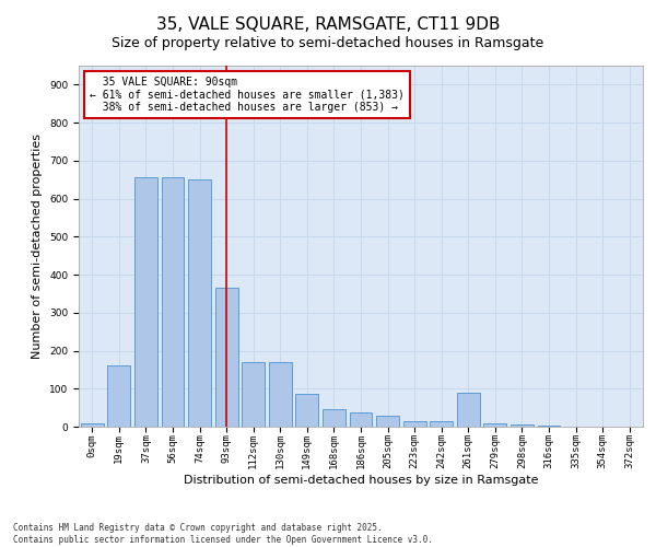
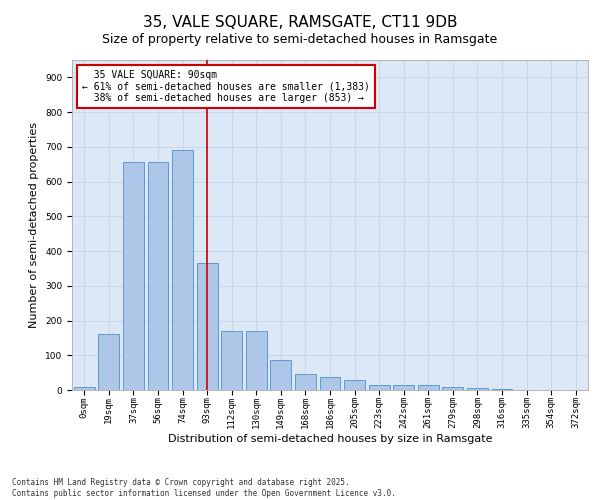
74sqm: 650 -> 690
261sqm: 90 -> 13
